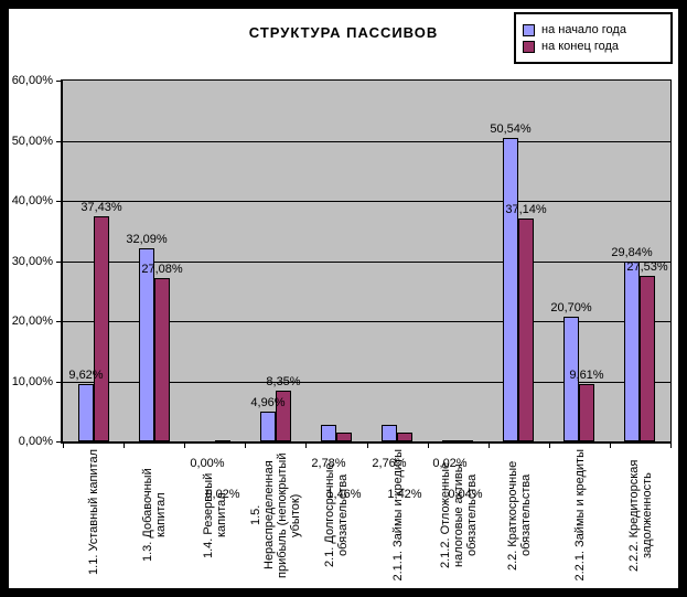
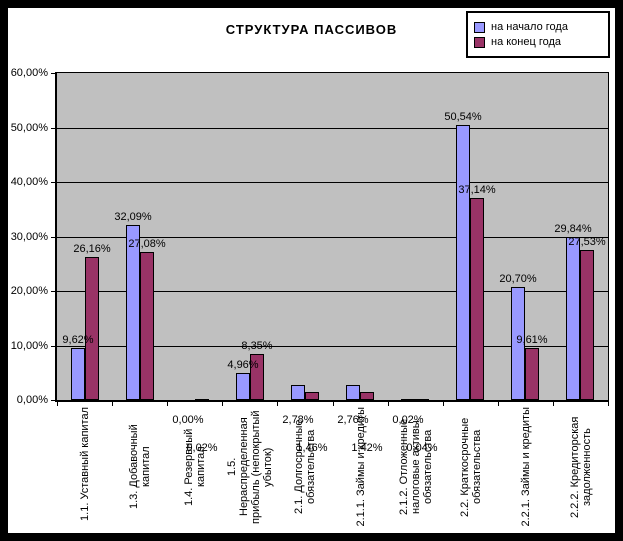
на конец года/1.1. Уставный капитал: 37,43% -> 26,16%
